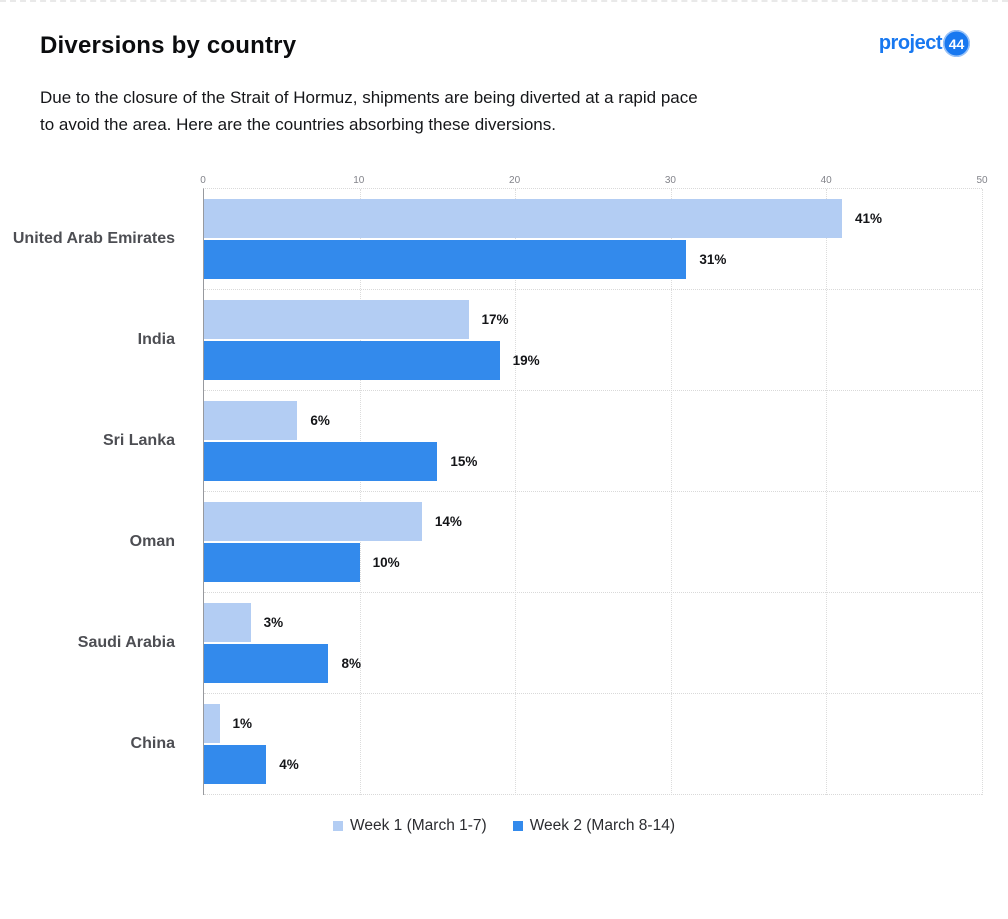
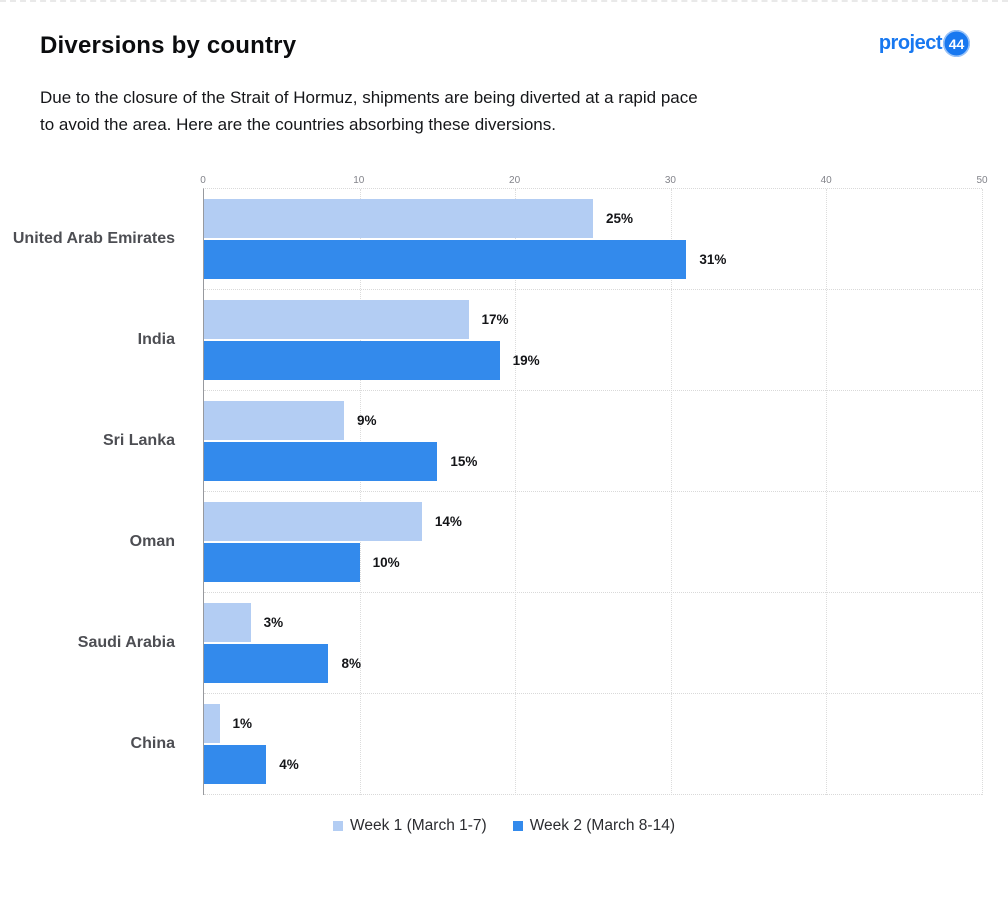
Week 1 (March 1-7)/United Arab Emirates: 41% -> 25%
Week 1 (March 1-7)/Sri Lanka: 6% -> 9%
